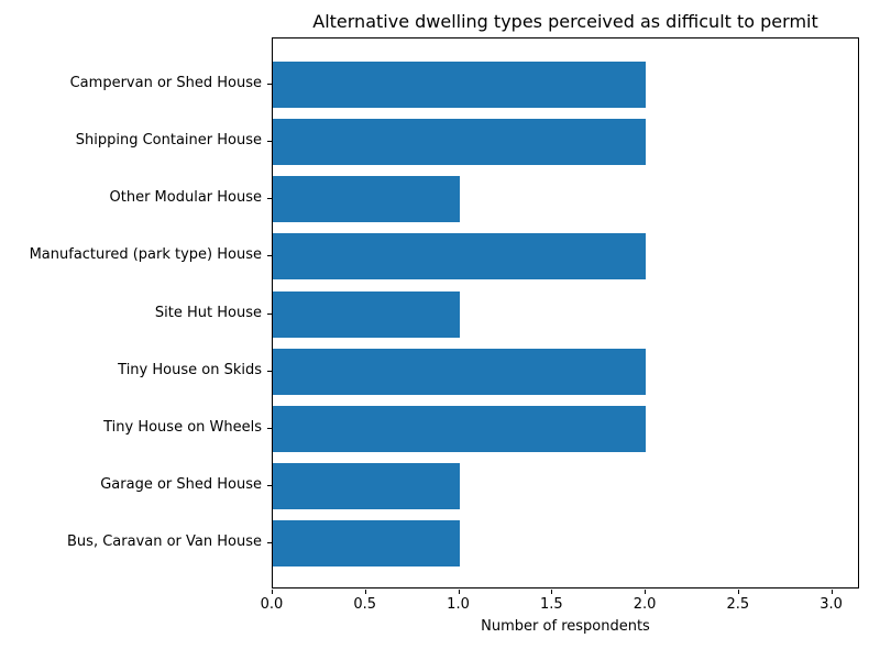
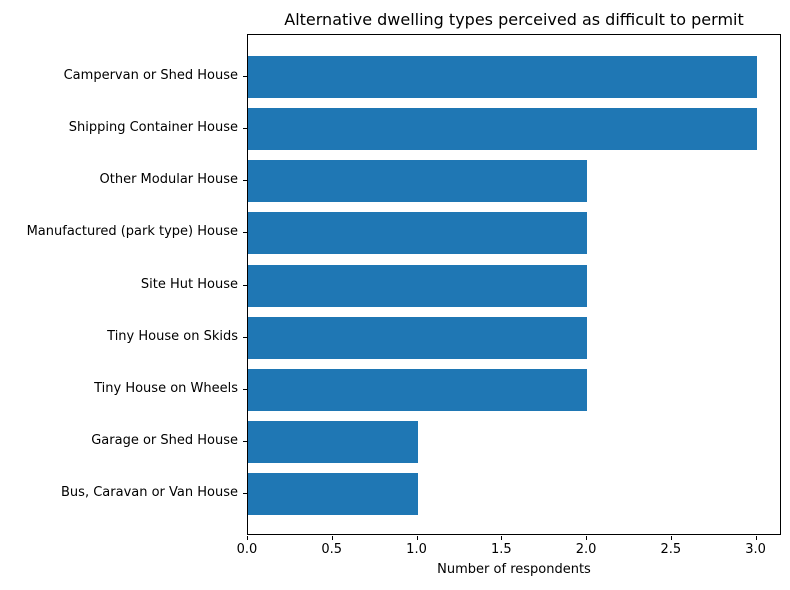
Campervan or Shed House: 2 -> 3
Shipping Container House: 2 -> 3
Other Modular House: 1 -> 2
Site Hut House: 1 -> 2
